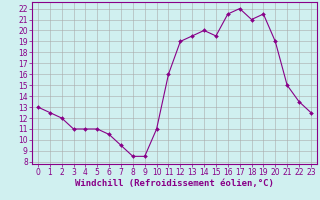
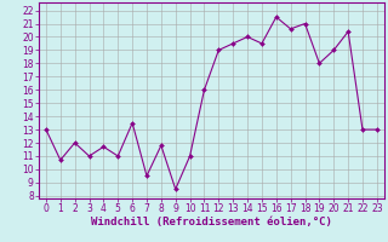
1: 12.5 -> 10.7
4: 11.0 -> 11.7
6: 10.5 -> 13.5
8: 8.5 -> 11.8
17: 22.0 -> 20.6
19: 21.5 -> 18.0
21: 15.0 -> 20.4
22: 13.5 -> 13.0
23: 12.5 -> 13.0
